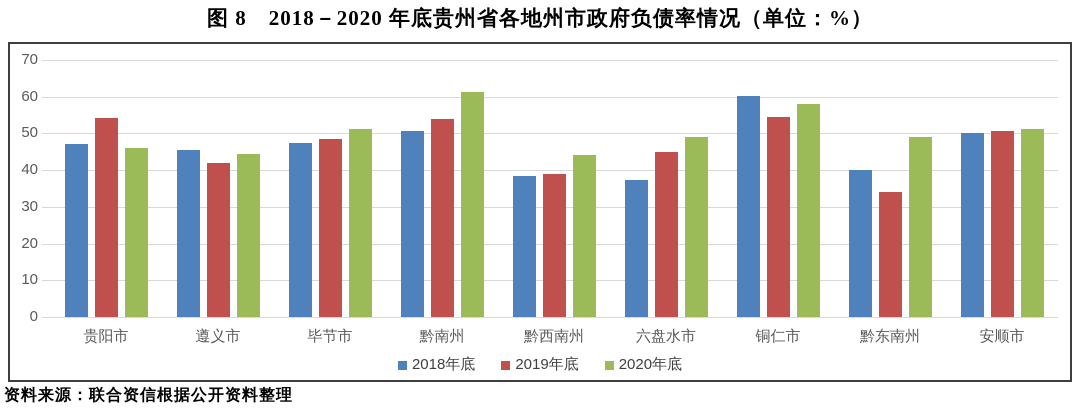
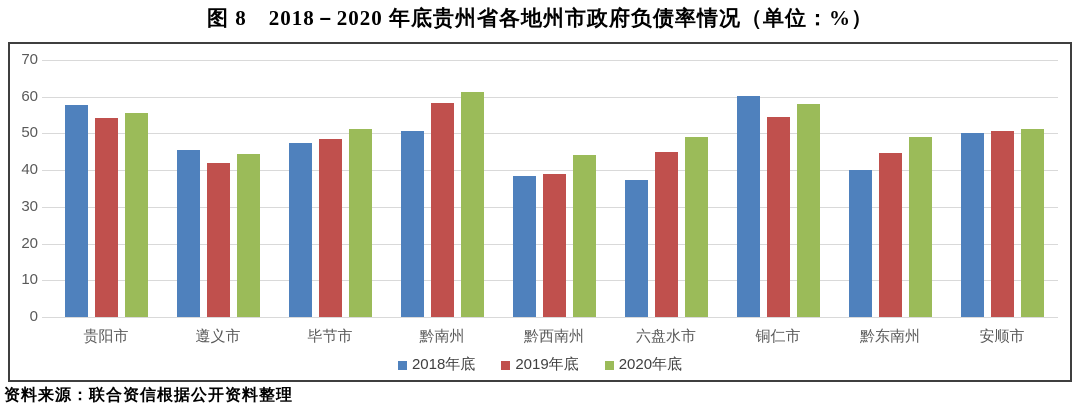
2018年底/贵阳市: 47 -> 58
2020年底/贵阳市: 46 -> 56
2019年底/黔南州: 54 -> 58
2019年底/黔东南州: 34 -> 45
